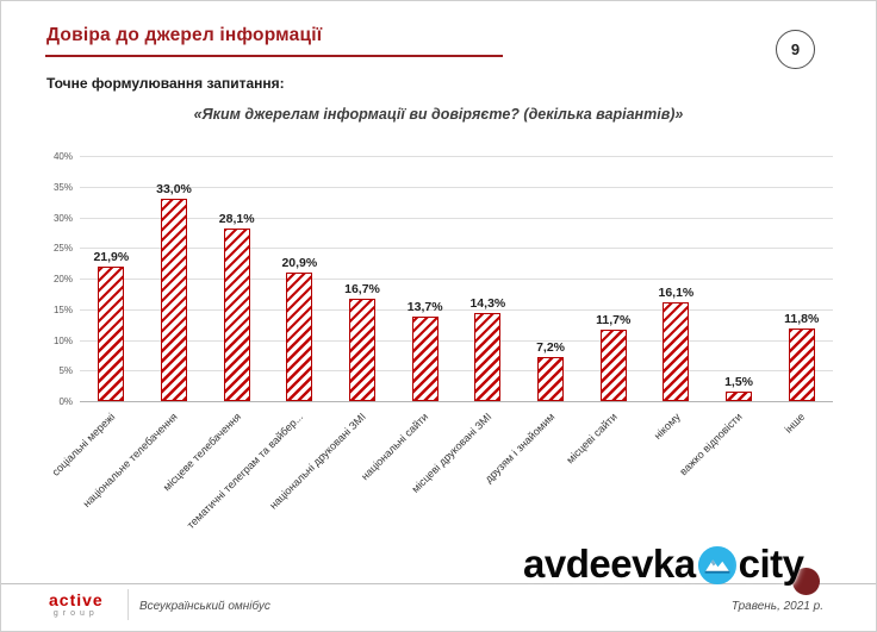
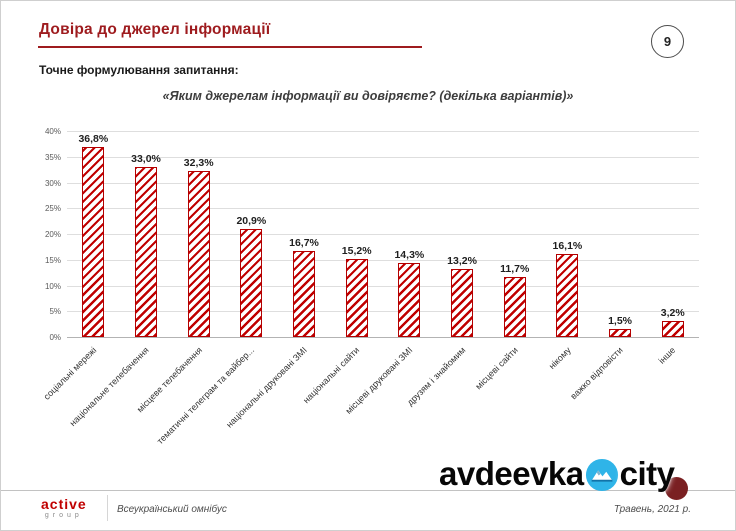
соціальні мережі: 21,9% -> 36,8%
місцеве телебачення: 28,1% -> 32,3%
національні сайти: 13,7% -> 15,2%
друзям і знайомим: 7,2% -> 13,2%
інше: 11,8% -> 3,2%
